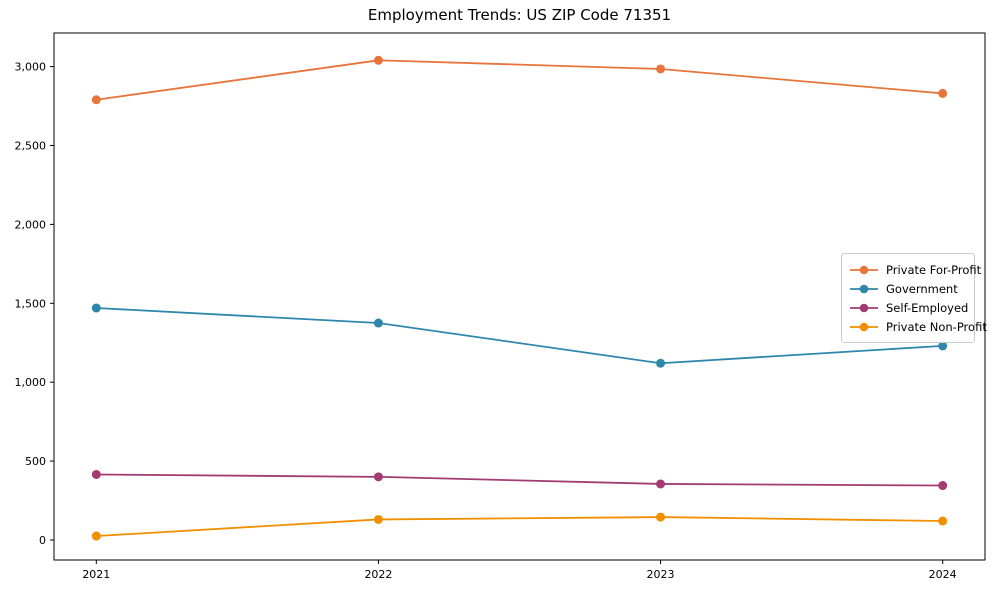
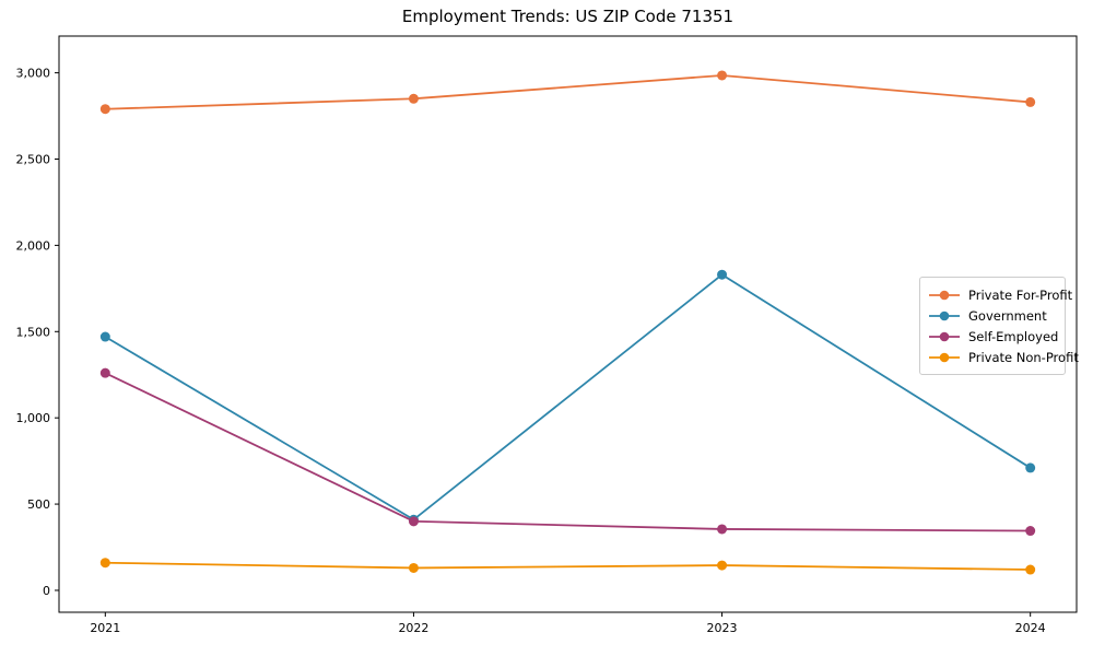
Self-Employed/2021: 420 -> 1260
Private Non-Profit/2021: 20 -> 160
Private For-Profit/2022: 3040 -> 2850
Government/2022: 1380 -> 410
Government/2023: 1120 -> 1830
Government/2024: 1230 -> 710
